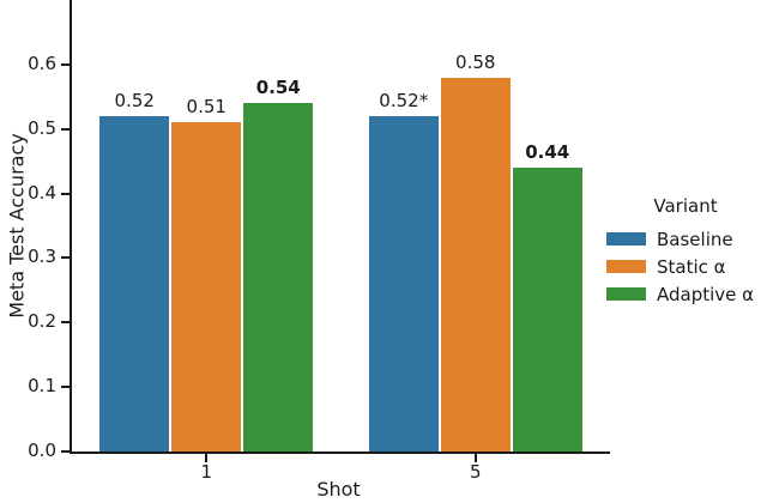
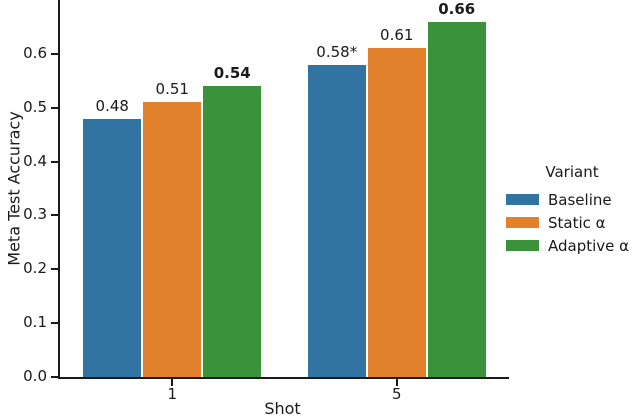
Baseline/1: 0.52 -> 0.48
Baseline/5: 0.52 -> 0.58
Static α/5: 0.58 -> 0.61
Adaptive α/5: 0.44 -> 0.66
